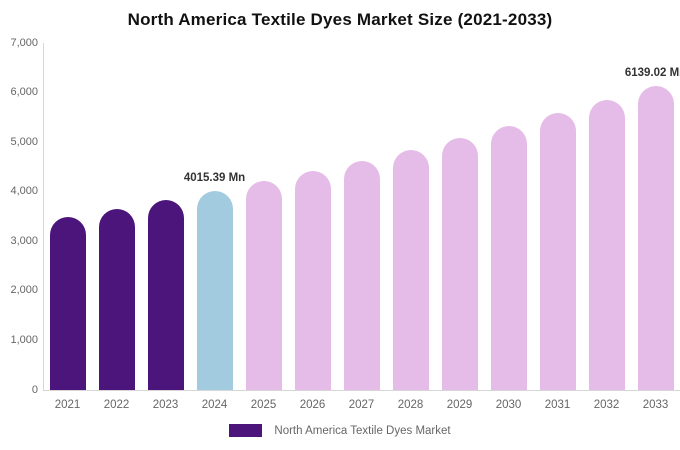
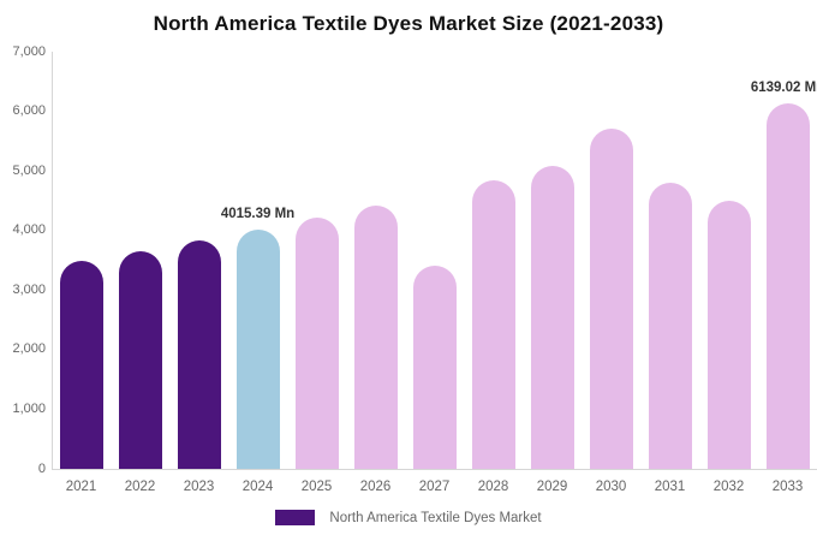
2027: 4600 -> 3400
2030: 5300 -> 5700
2031: 5600 -> 4800
2032: 5900 -> 4500
